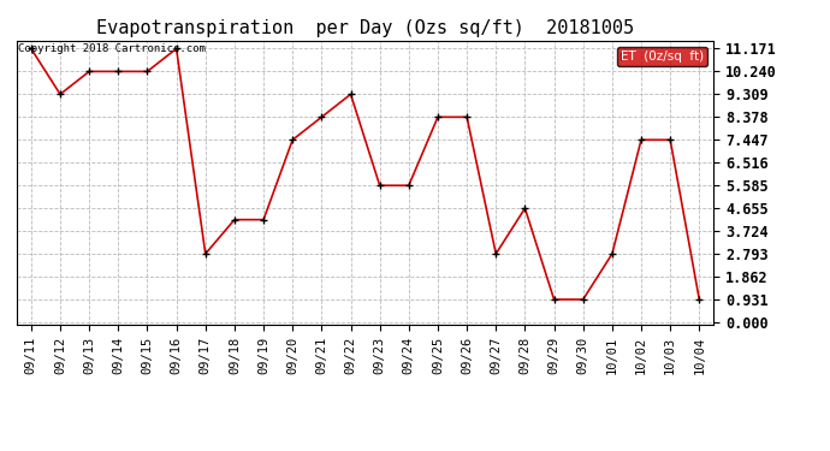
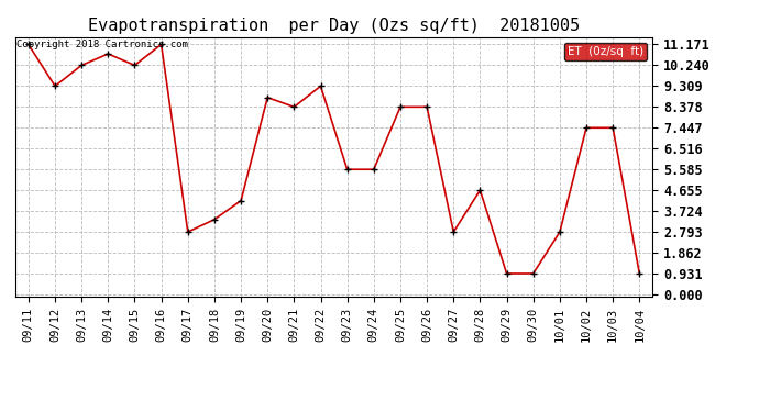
09/14: 10.24 -> 10.75
09/18: 4.19 -> 3.35
09/20: 7.45 -> 8.80
